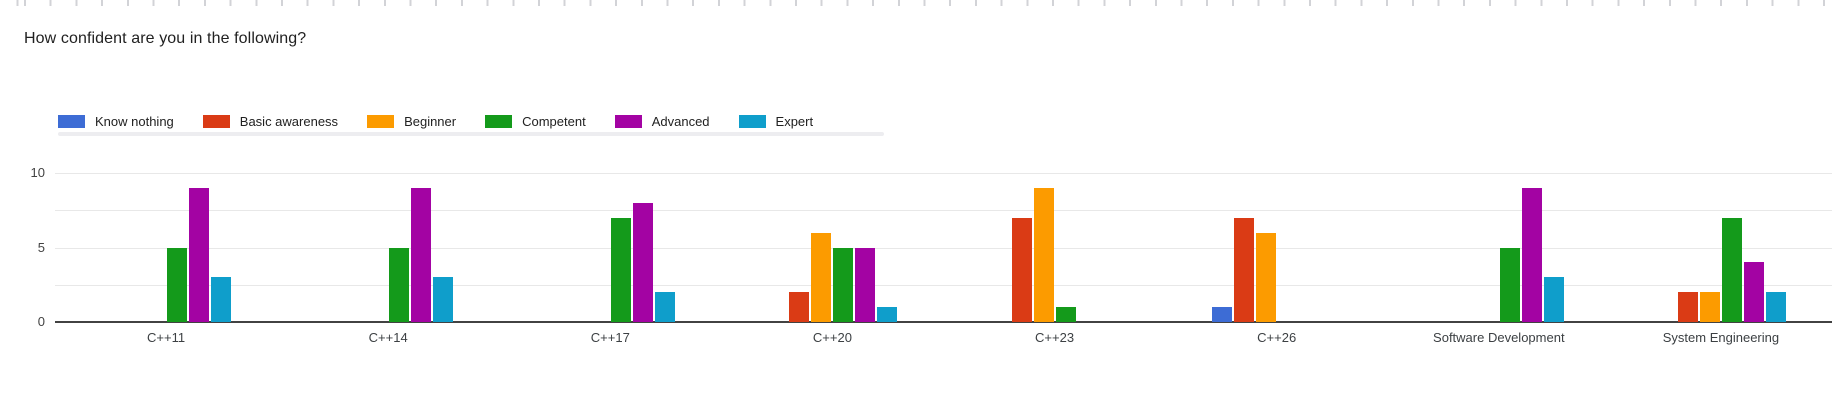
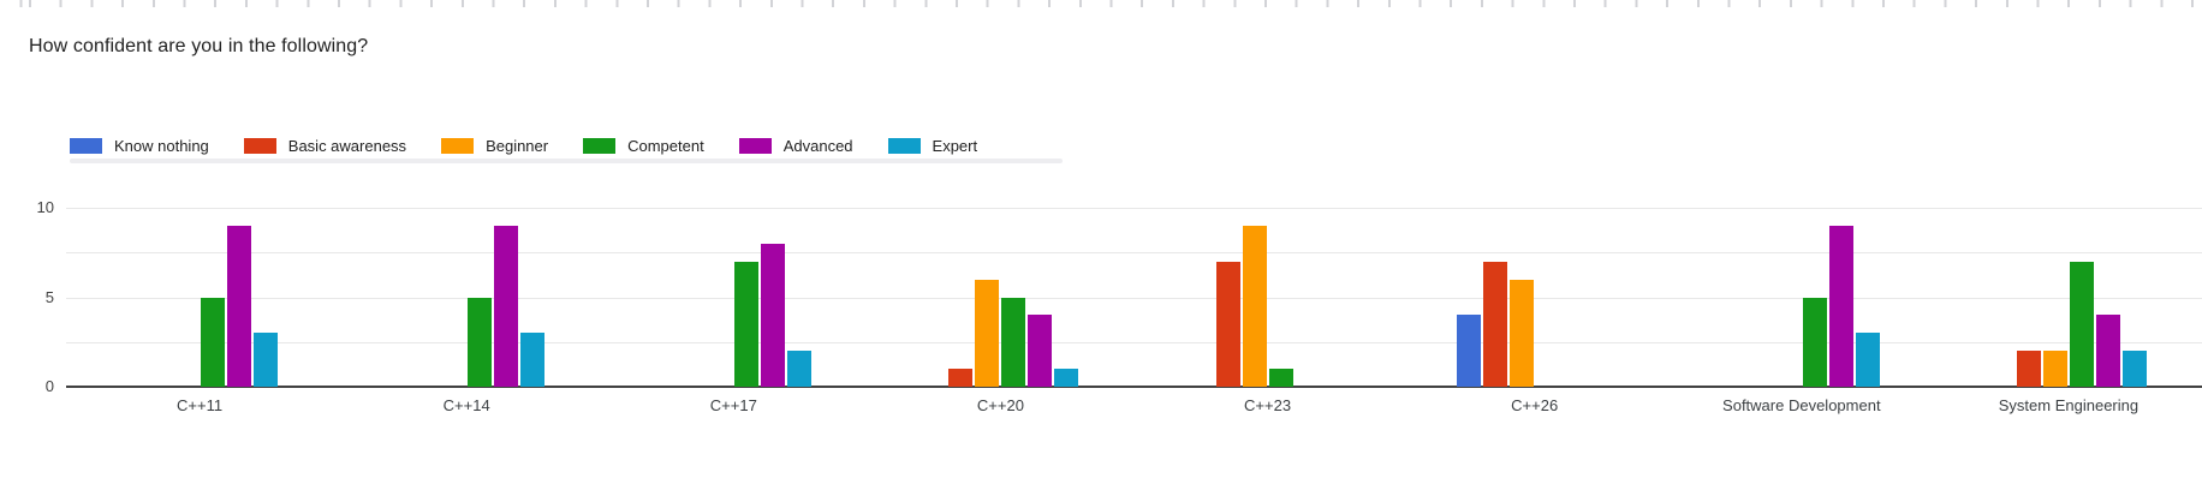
Basic awareness/C++20: 2 -> 1
Advanced/C++20: 5 -> 4
Know nothing/C++26: 1 -> 4
